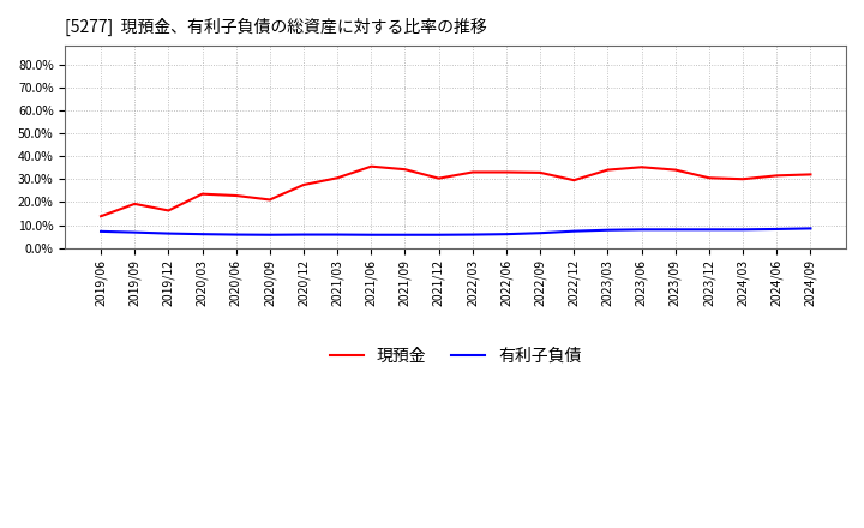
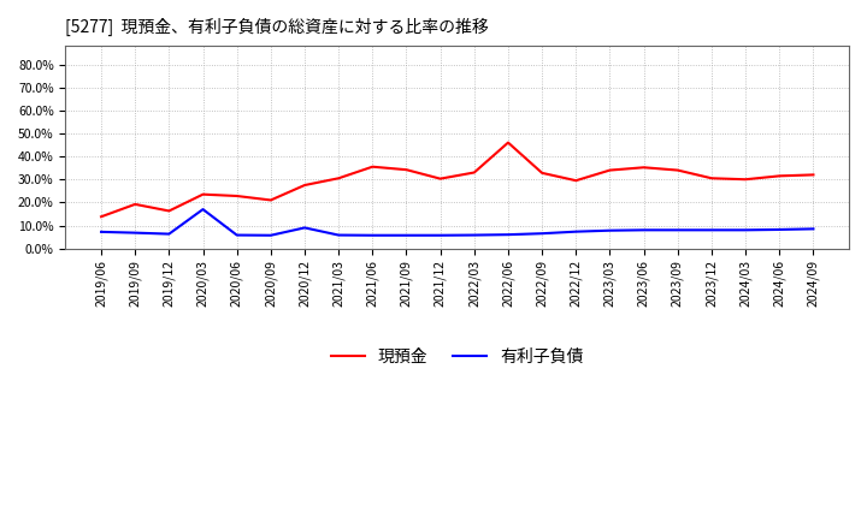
有利子負債/2020/03: 6% -> 17%
有利子負債/2020/12: 6% -> 9%
現預金/2022/06: 33% -> 46%
